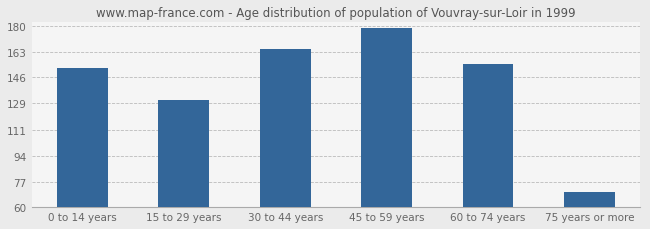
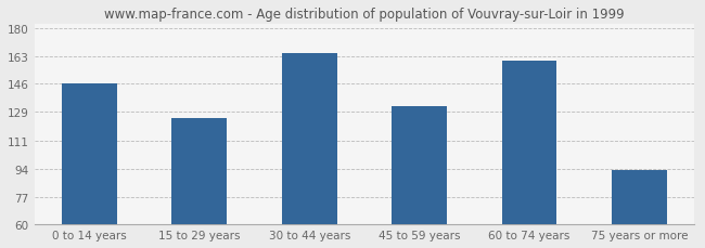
0 to 14 years: 152 -> 146
15 to 29 years: 131 -> 125
45 to 59 years: 179 -> 132
60 to 74 years: 155 -> 160
75 years or more: 70 -> 93
